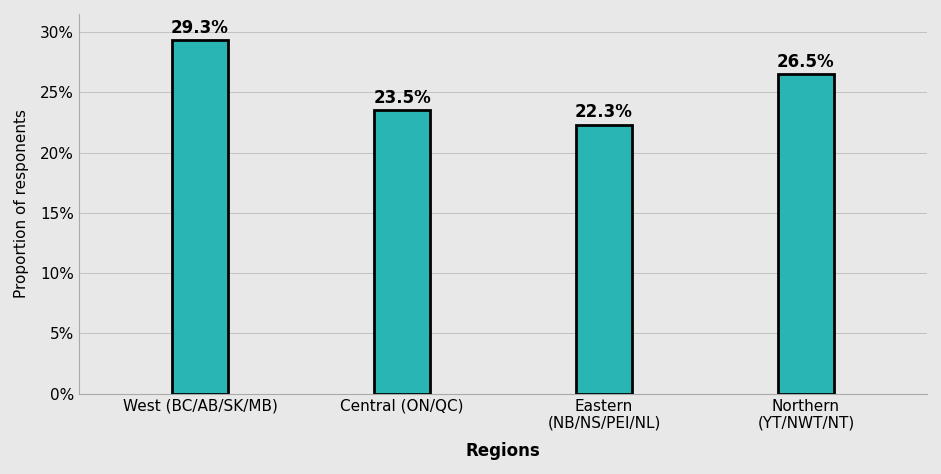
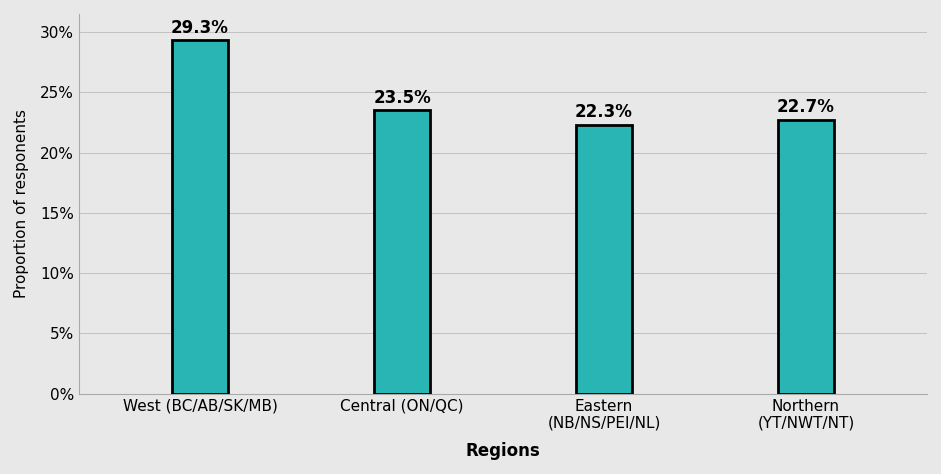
Northern (YT/NWT/NT): 26.5% -> 22.7%
